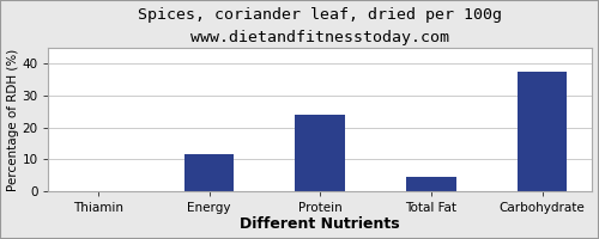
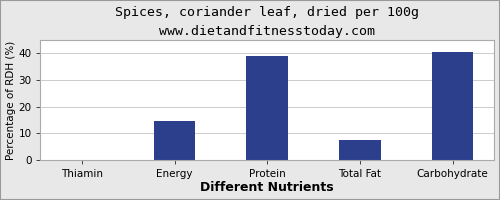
Energy: 11.5 -> 14.5
Protein: 24.0 -> 39.0
Total Fat: 4.5 -> 7.5
Carbohydrate: 37.5 -> 40.5
